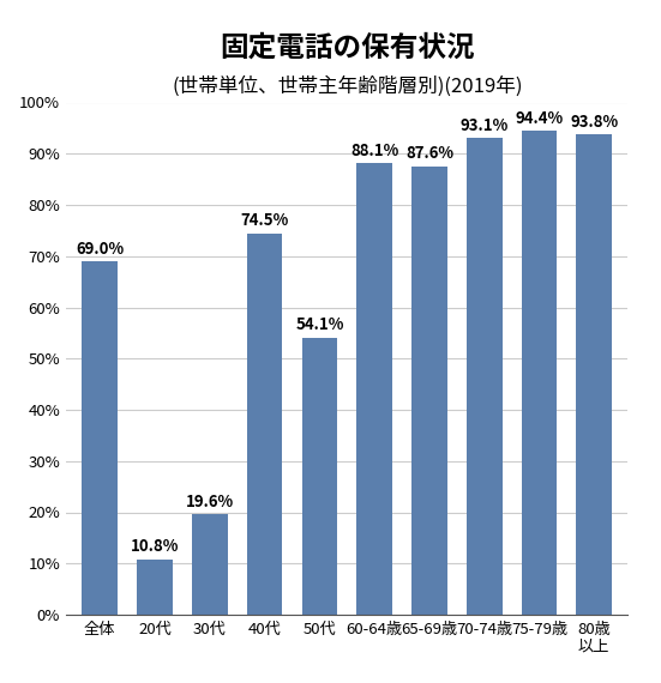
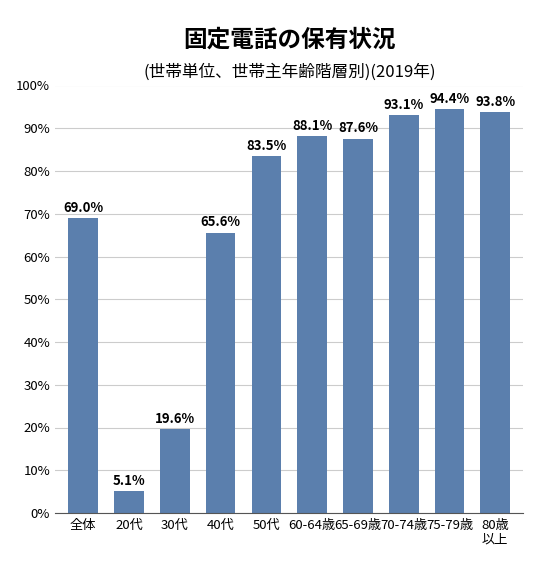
20代: 10.8% -> 5.1%
40代: 74.5% -> 65.6%
50代: 54.1% -> 83.5%
